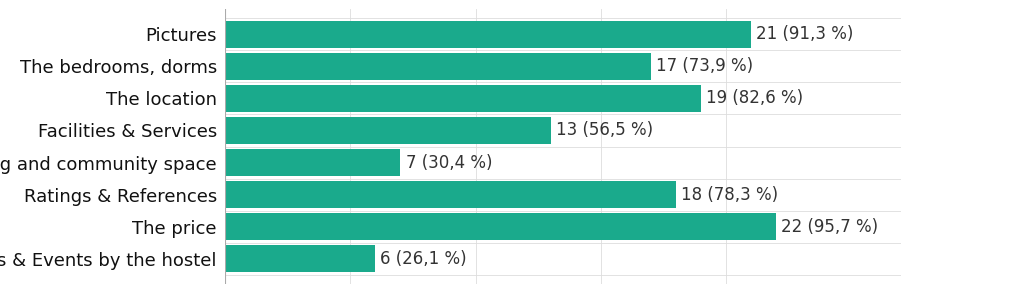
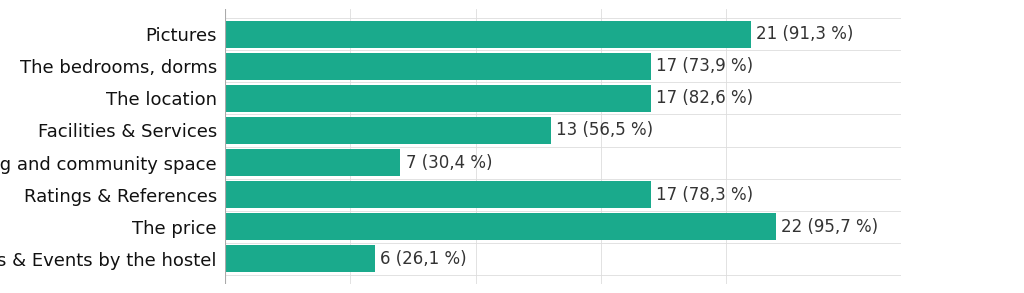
The location: 19 -> 17
Ratings & References: 18 -> 17
